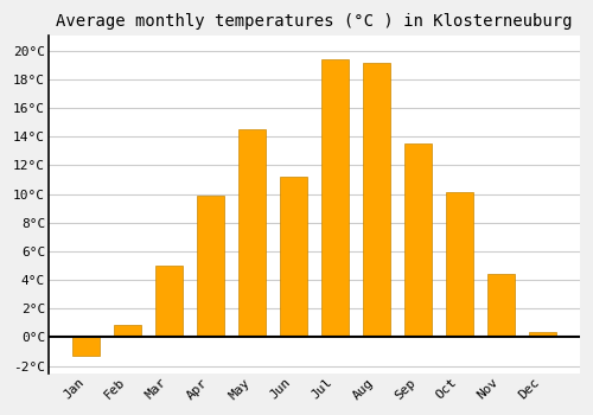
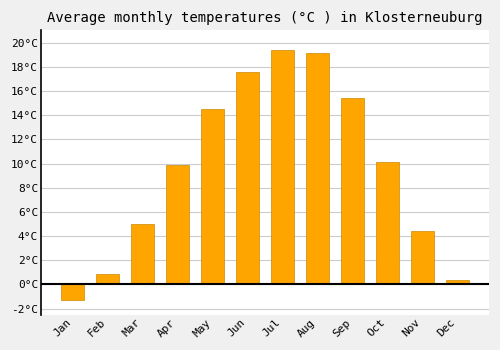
Jun: 11.2°C -> 17.6°C
Sep: 13.5°C -> 15.4°C
